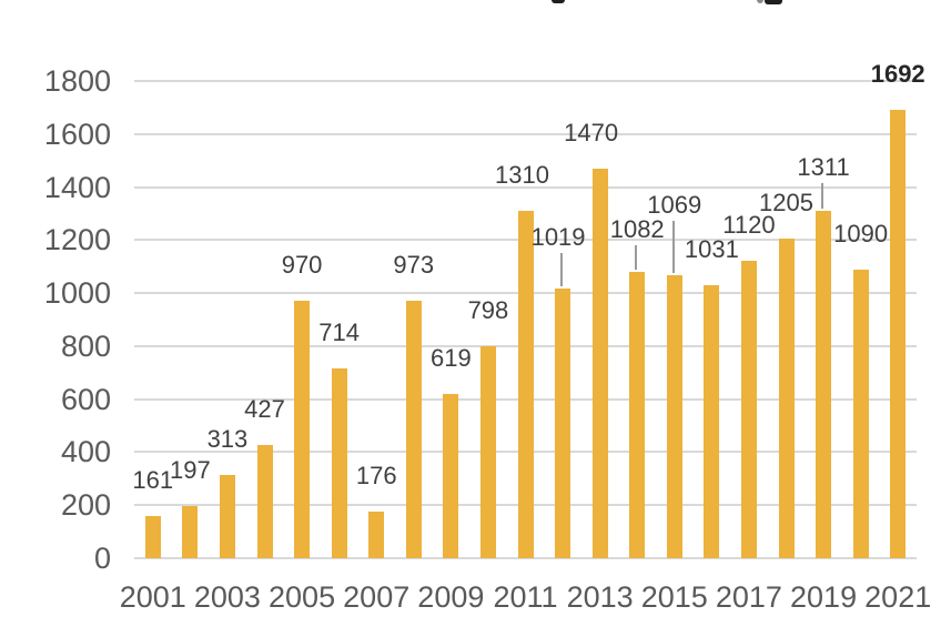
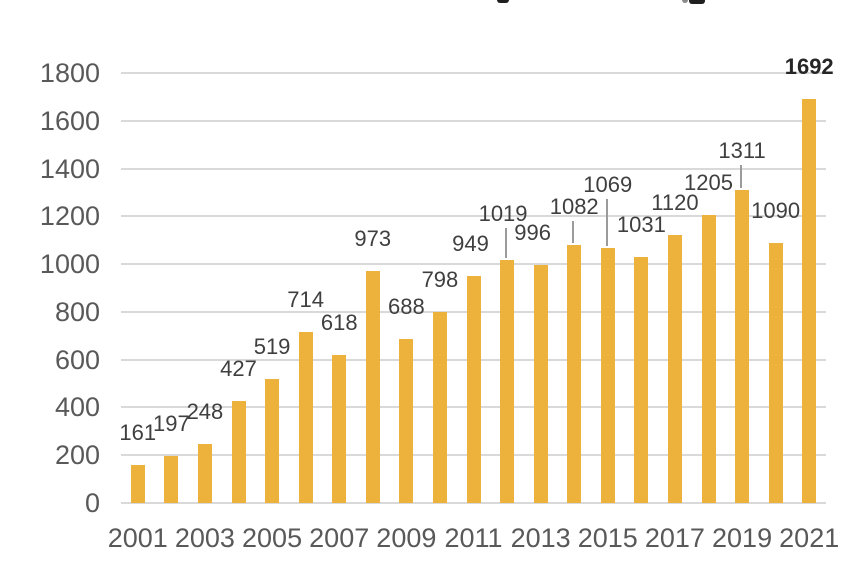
2003: 313 -> 248
2005: 970 -> 519
2007: 176 -> 618
2009: 619 -> 688
2011: 1310 -> 949
2013: 1470 -> 996
